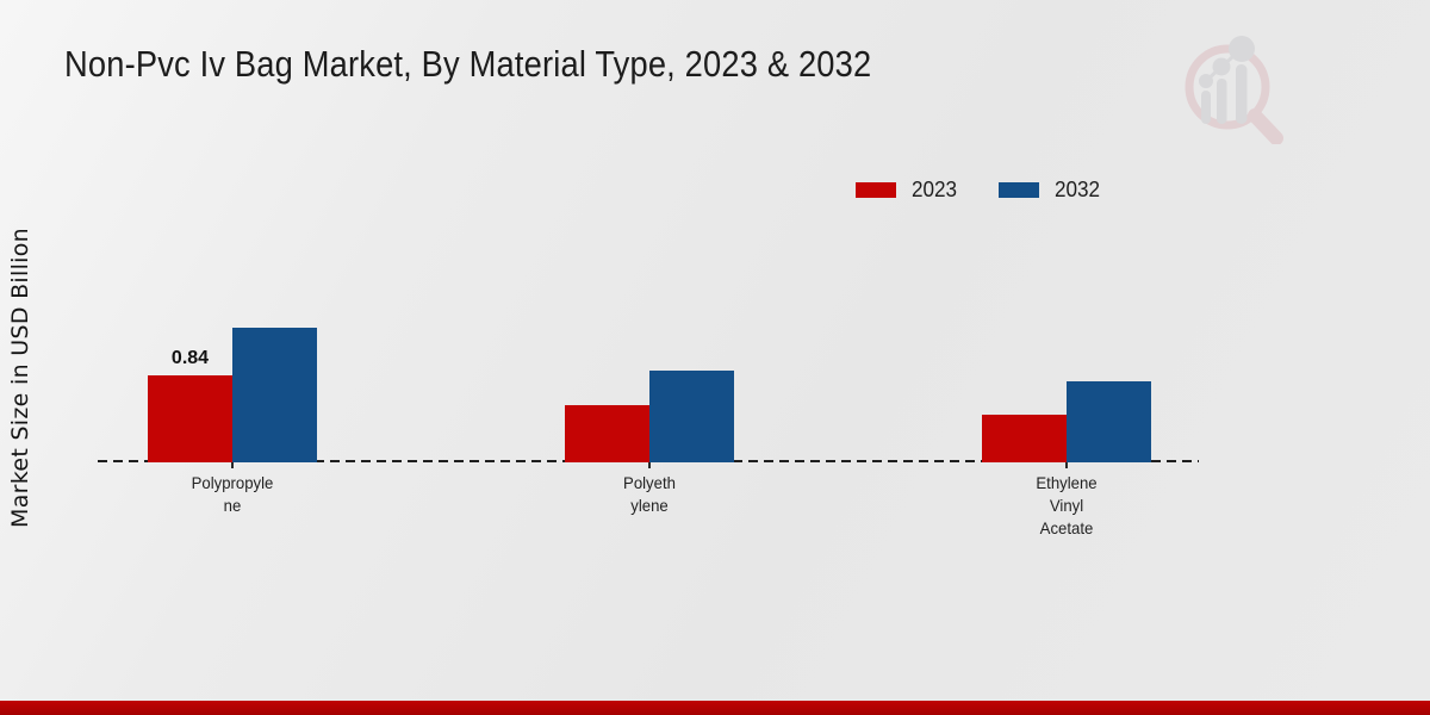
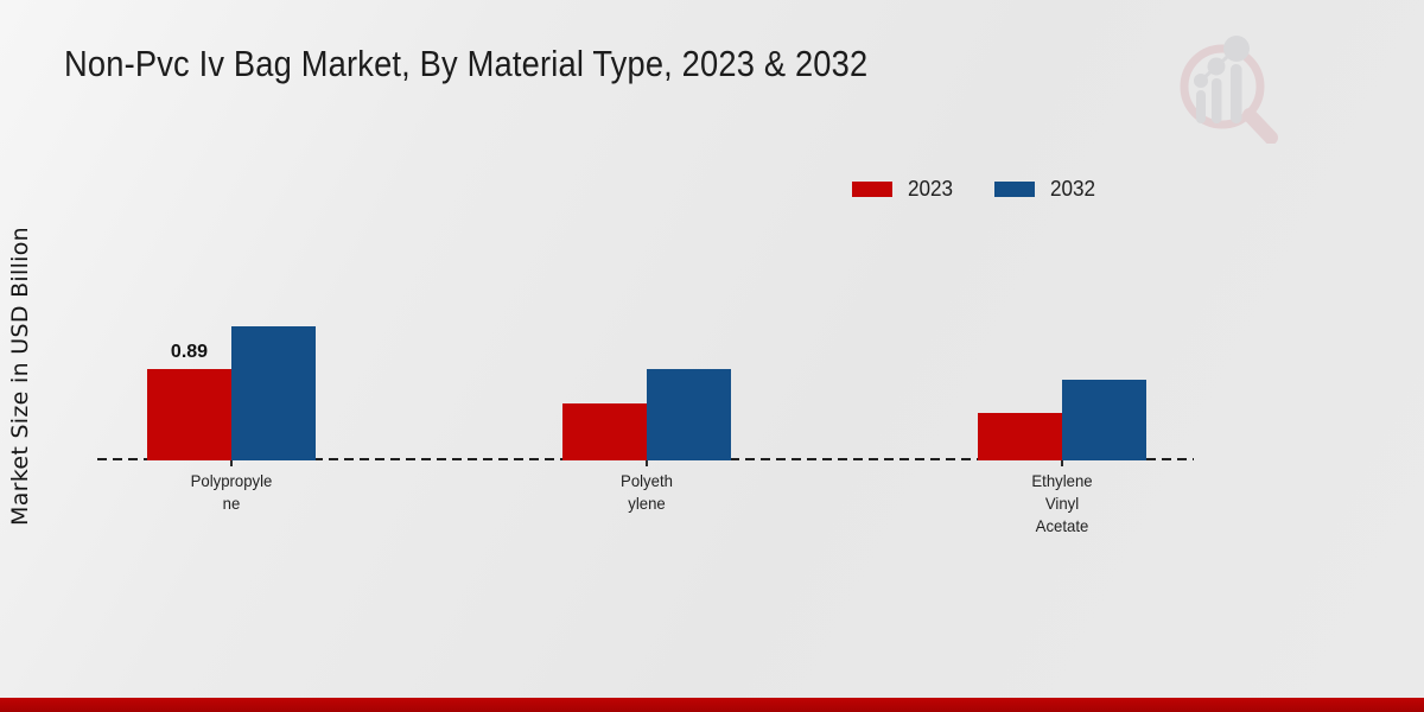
2023/Polypropylene: 0.84 -> 0.89
